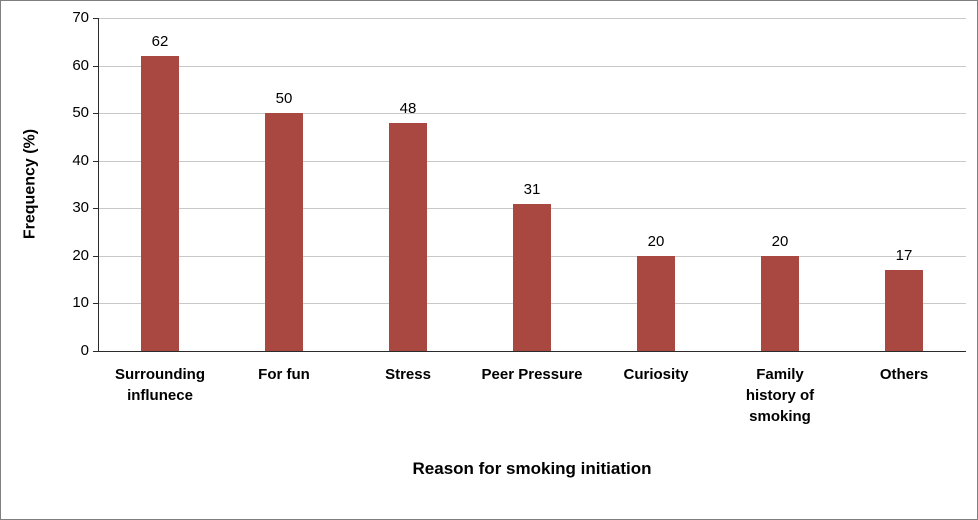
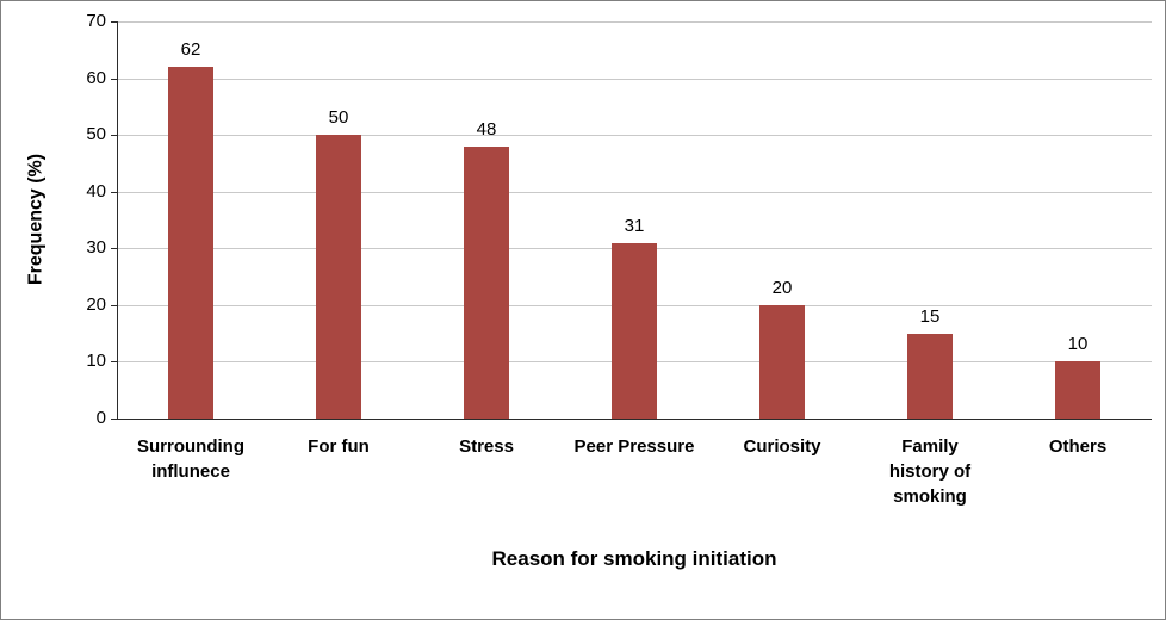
Family history of smoking: 20 -> 15
Others: 17 -> 10
